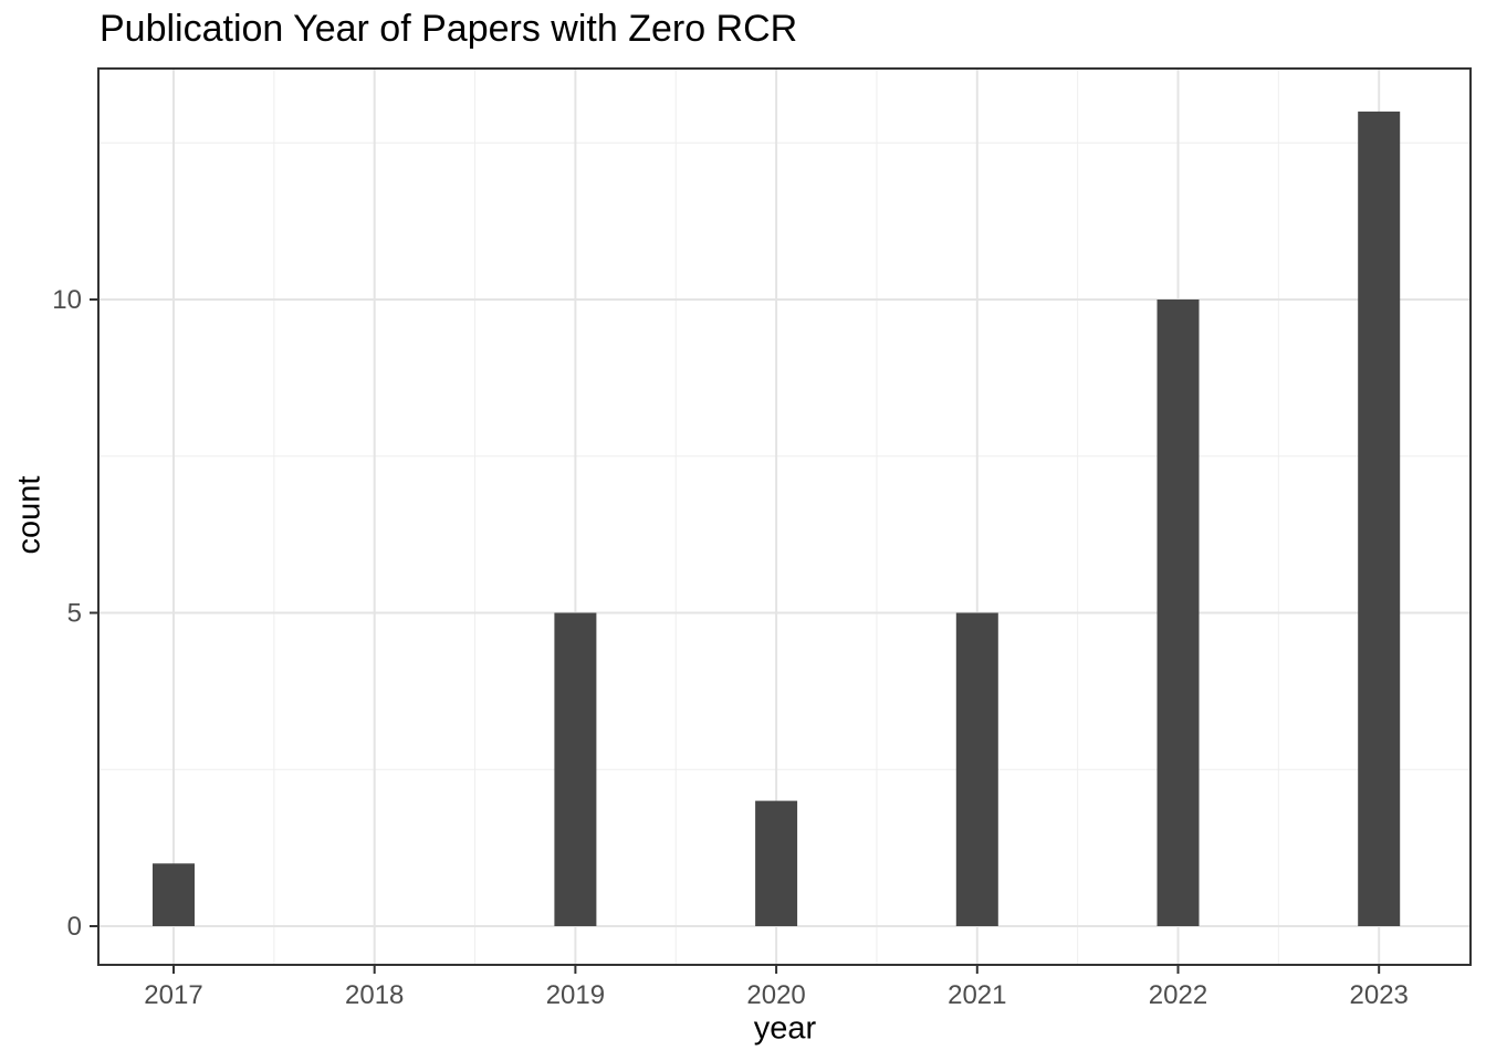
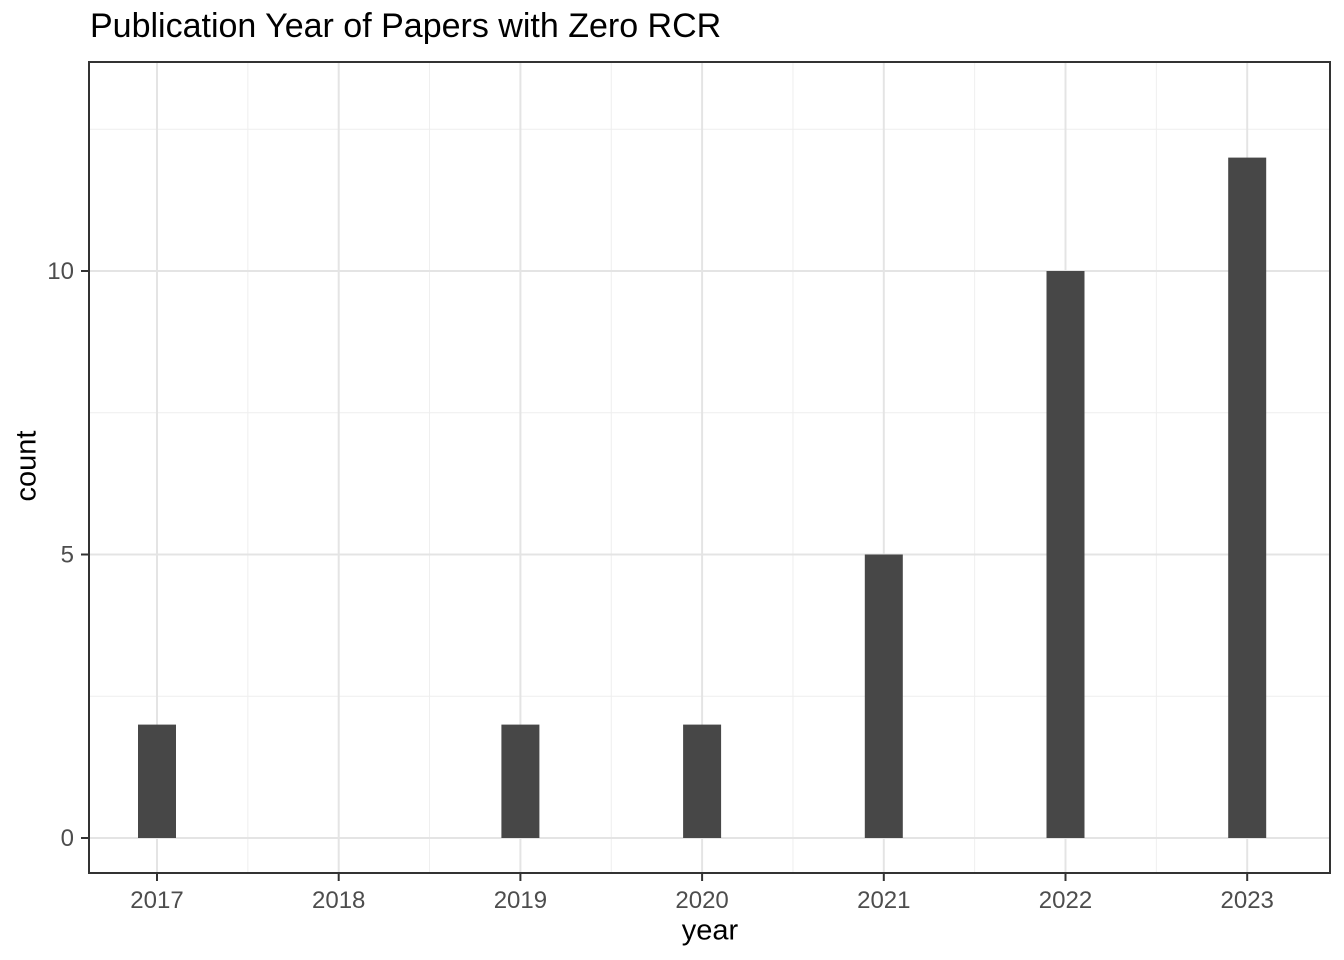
2017: 1 -> 2
2019: 5 -> 2
2023: 13 -> 12
